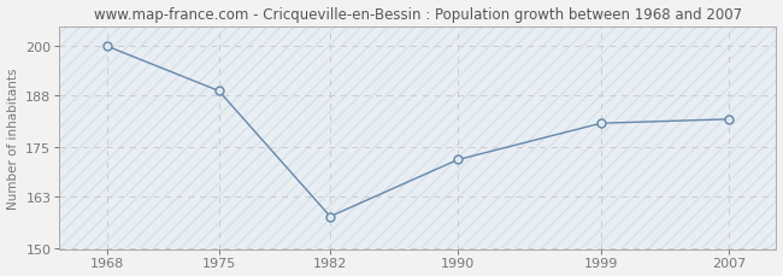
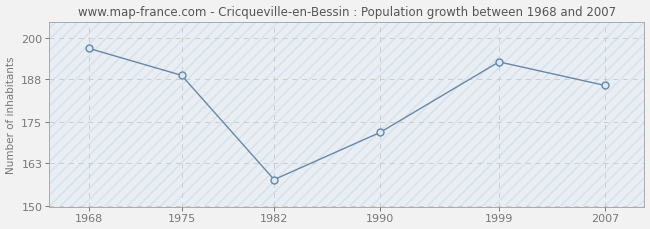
1968: 200 -> 197
1999: 181 -> 193
2007: 182 -> 186
